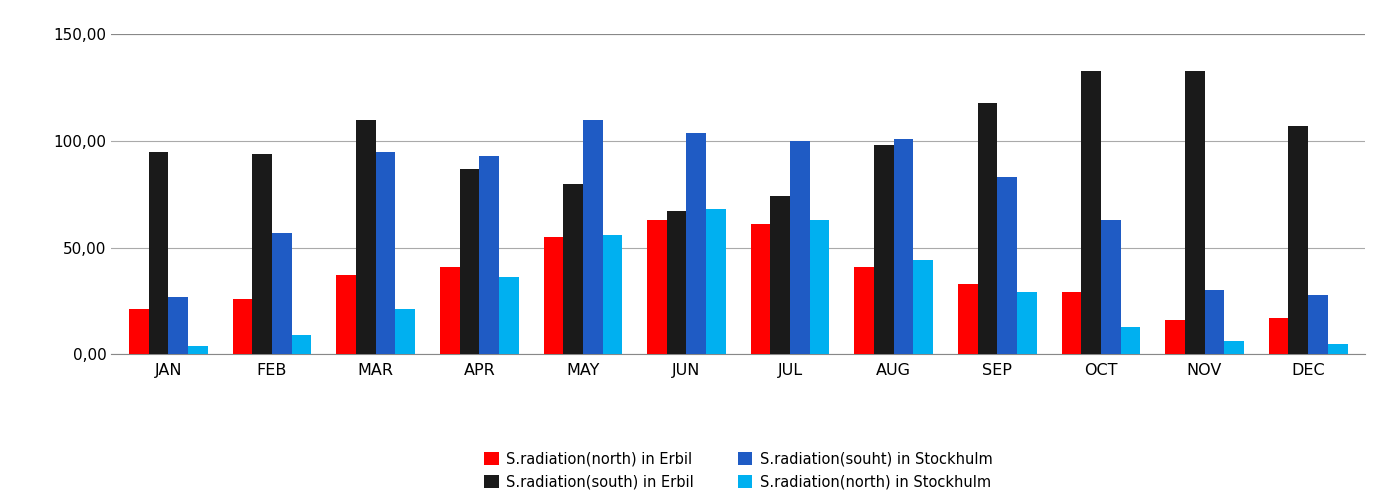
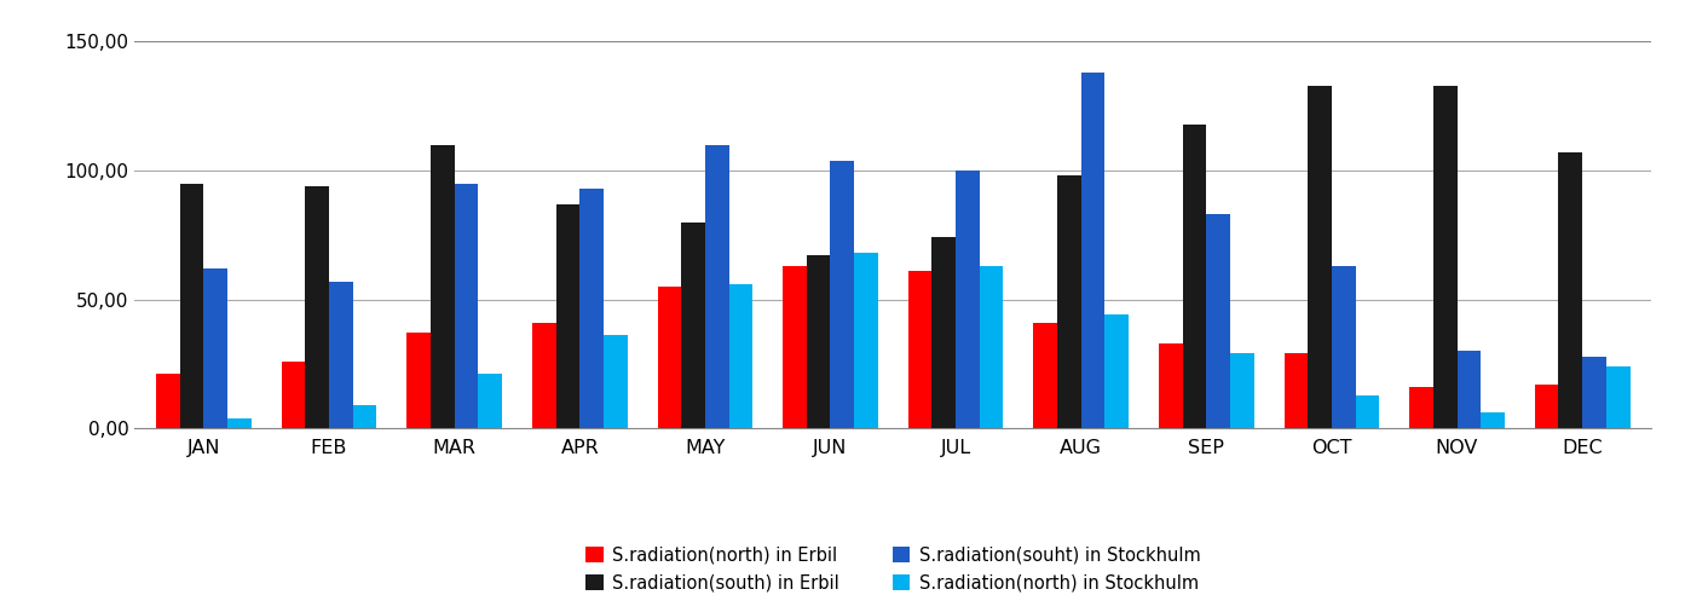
S.radiation(souht) in Stockhulm/JAN: 27 -> 62
S.radiation(souht) in Stockhulm/AUG: 101 -> 138
S.radiation(north) in Stockhulm/DEC: 5 -> 24
